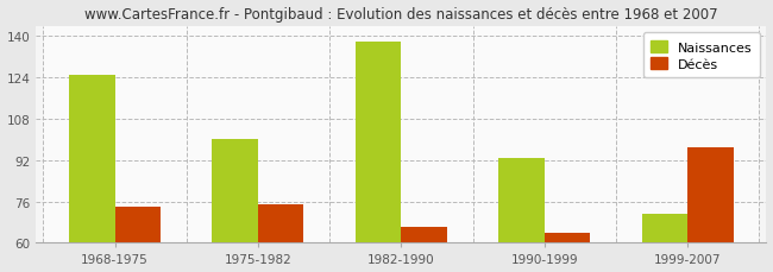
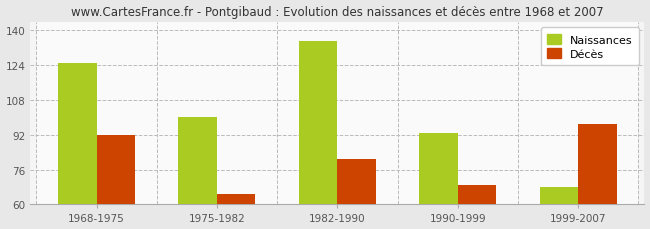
Décès/1968-1975: 74 -> 92
Décès/1975-1982: 75 -> 65
Naissances/1982-1990: 138 -> 135
Décès/1982-1990: 66 -> 81
Décès/1990-1999: 64 -> 69
Naissances/1999-2007: 71 -> 68
